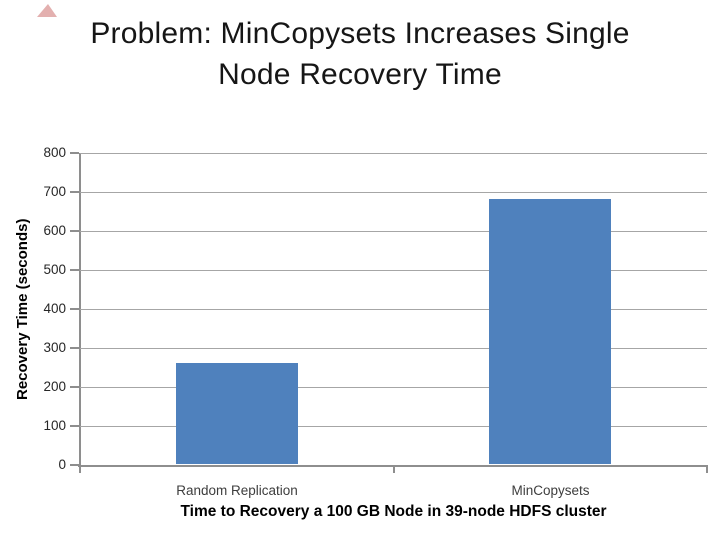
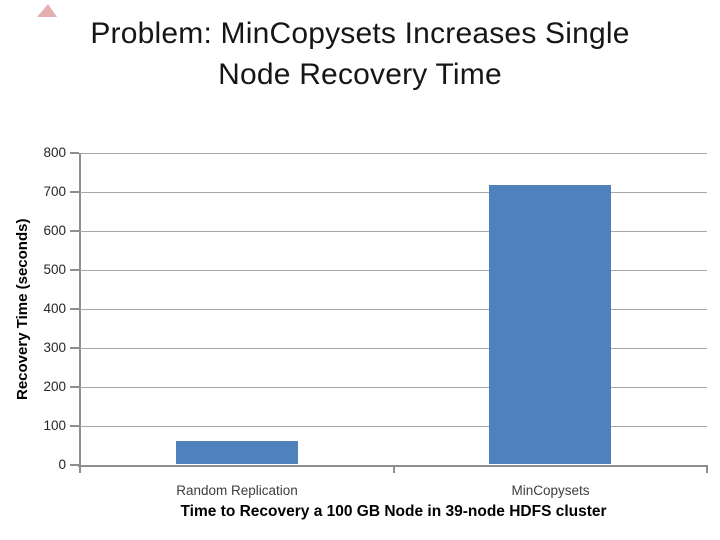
Random Replication: 260 -> 60
MinCopysets: 680 -> 720
